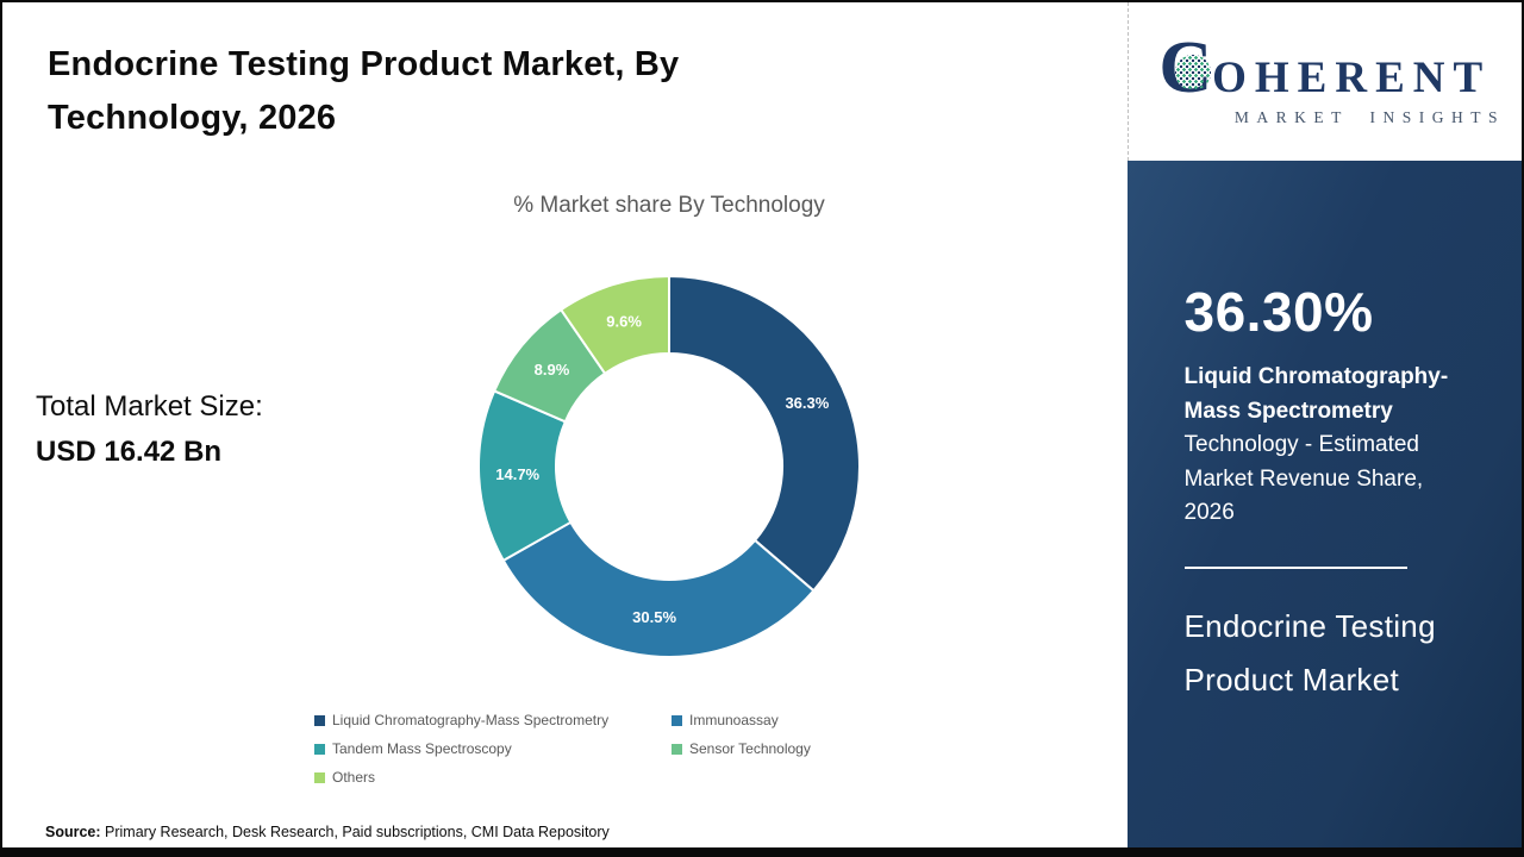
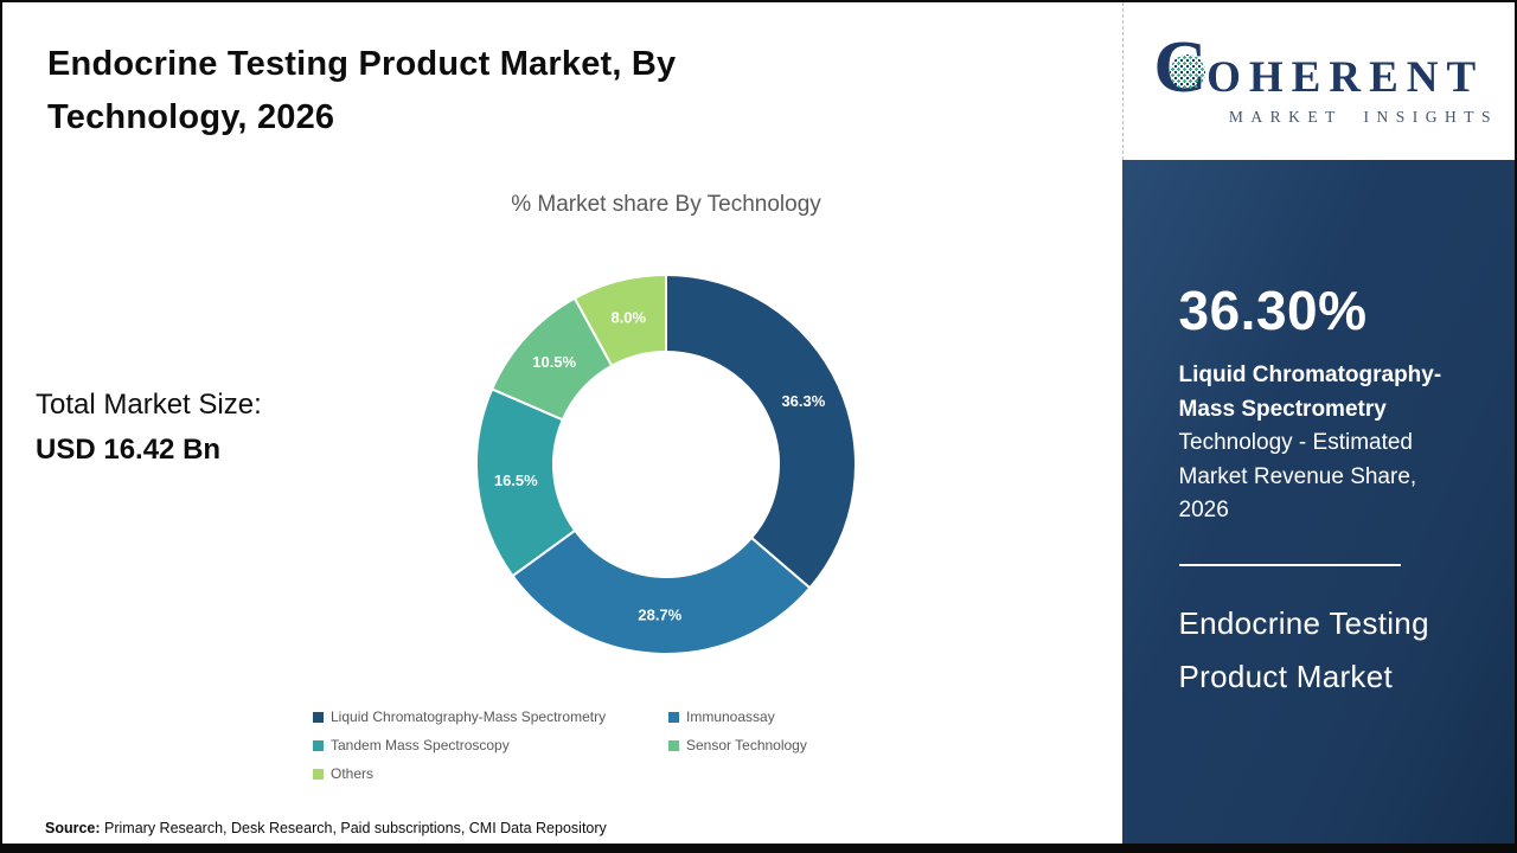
Immunoassay: 30.5% -> 28.7%
Tandem Mass Spectroscopy: 14.7% -> 16.5%
Sensor Technology: 8.9% -> 10.5%
Others: 9.6% -> 8.0%
